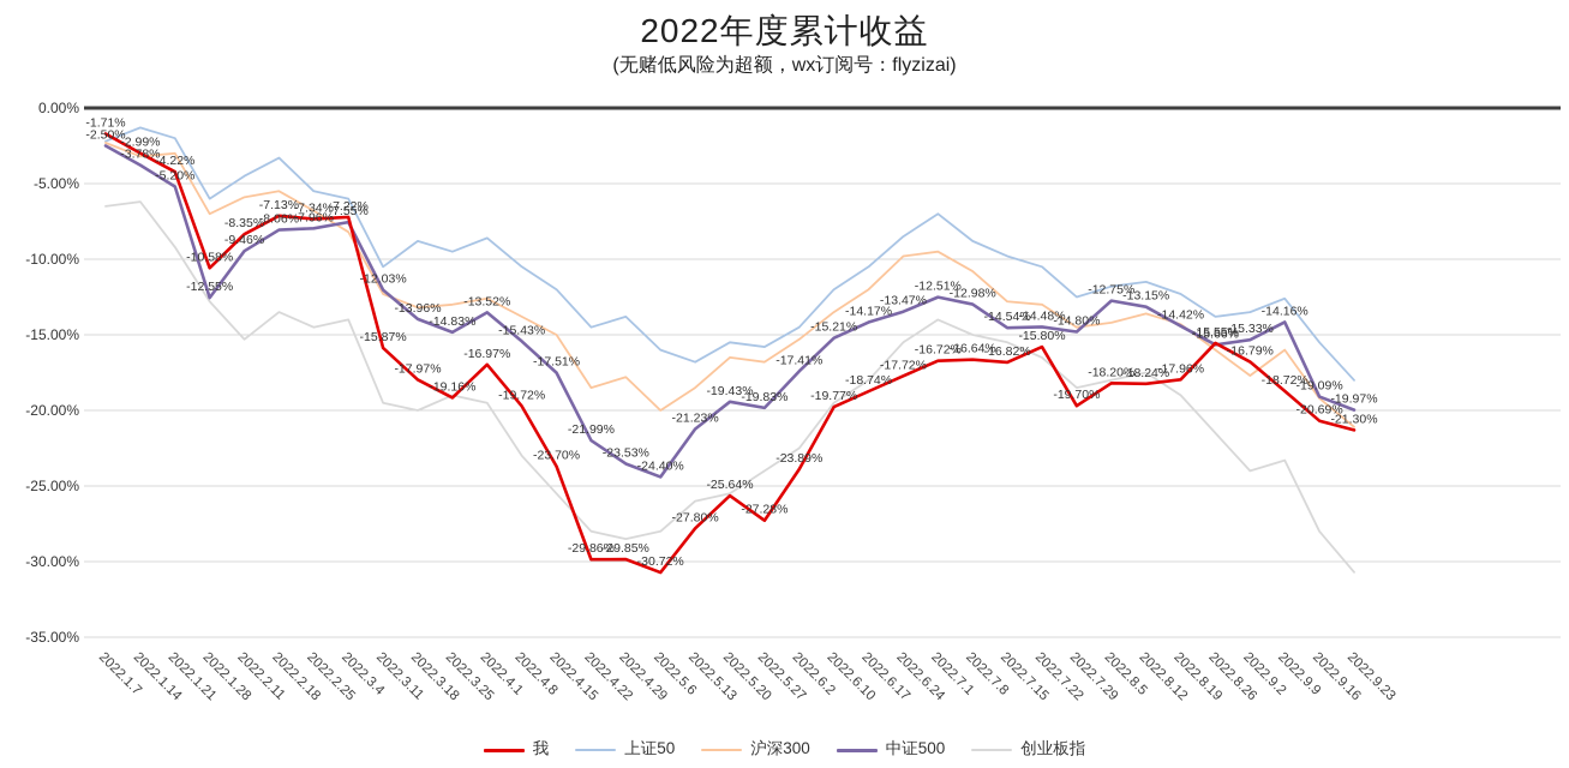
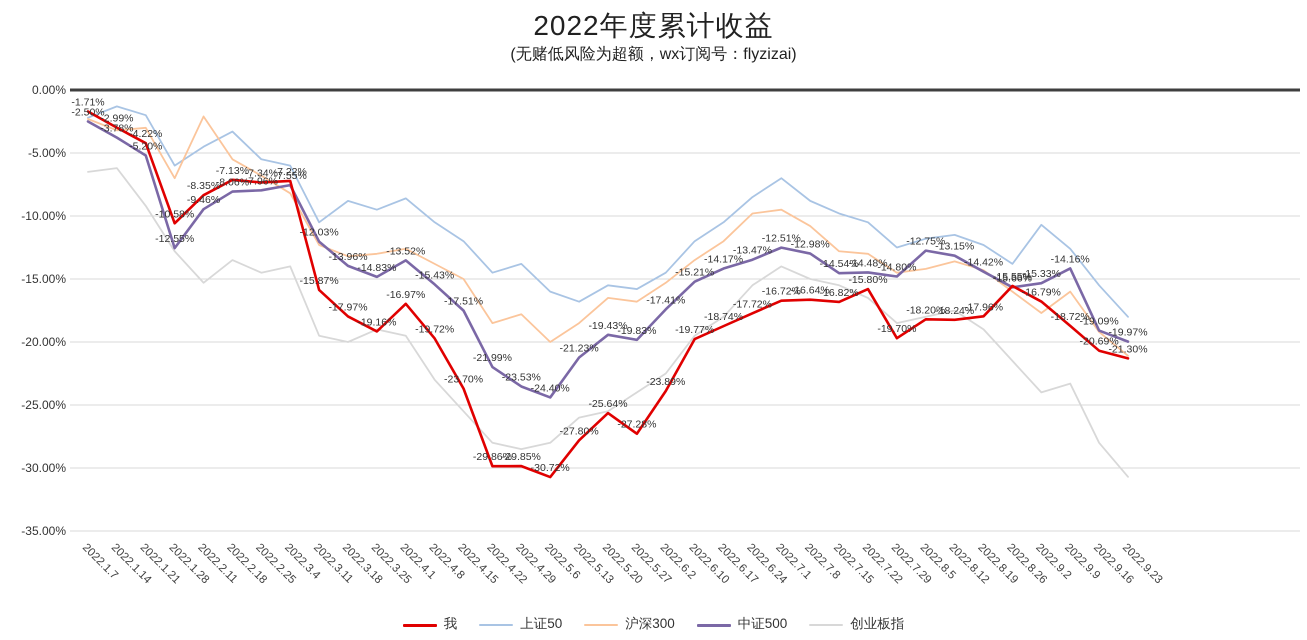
沪深300/2022.2.11: -5.9% -> -2.1%
上证50/2022.9.2: -13.5% -> -10.7%
